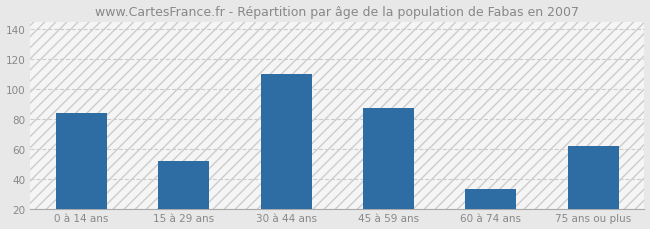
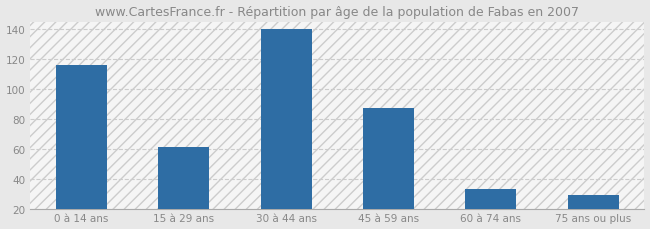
0 à 14 ans: 84 -> 116
15 à 29 ans: 52 -> 61
30 à 44 ans: 110 -> 140
75 ans ou plus: 62 -> 29
